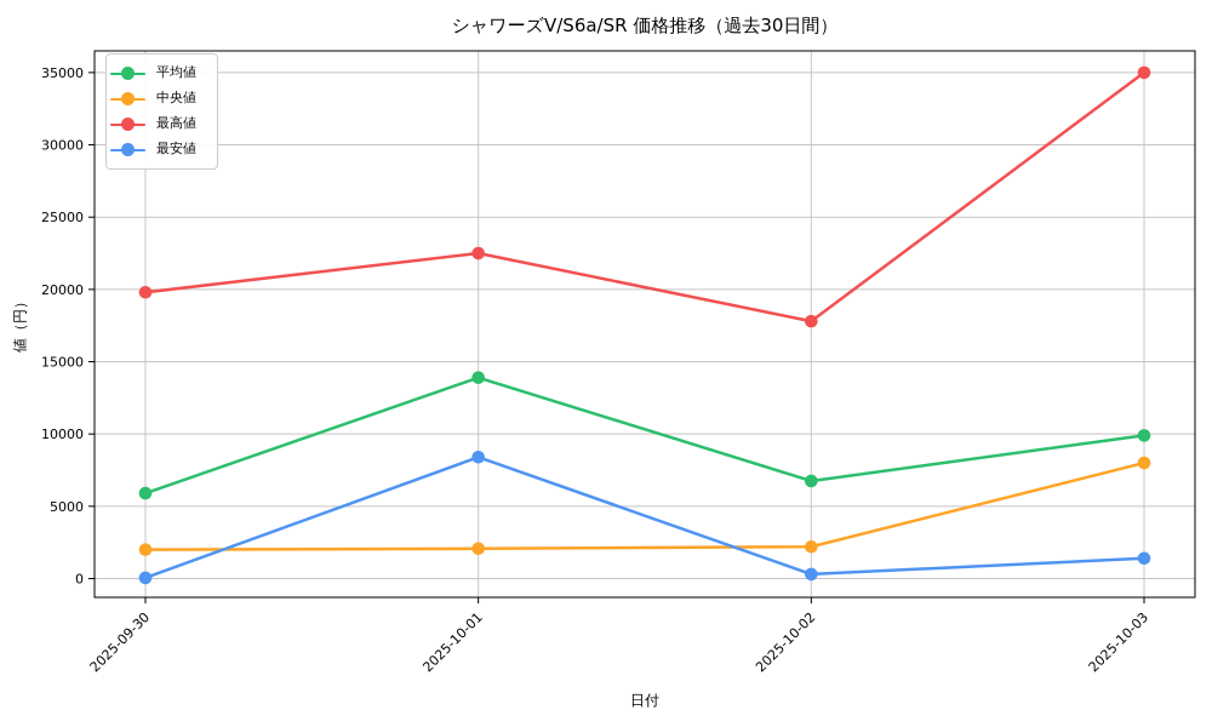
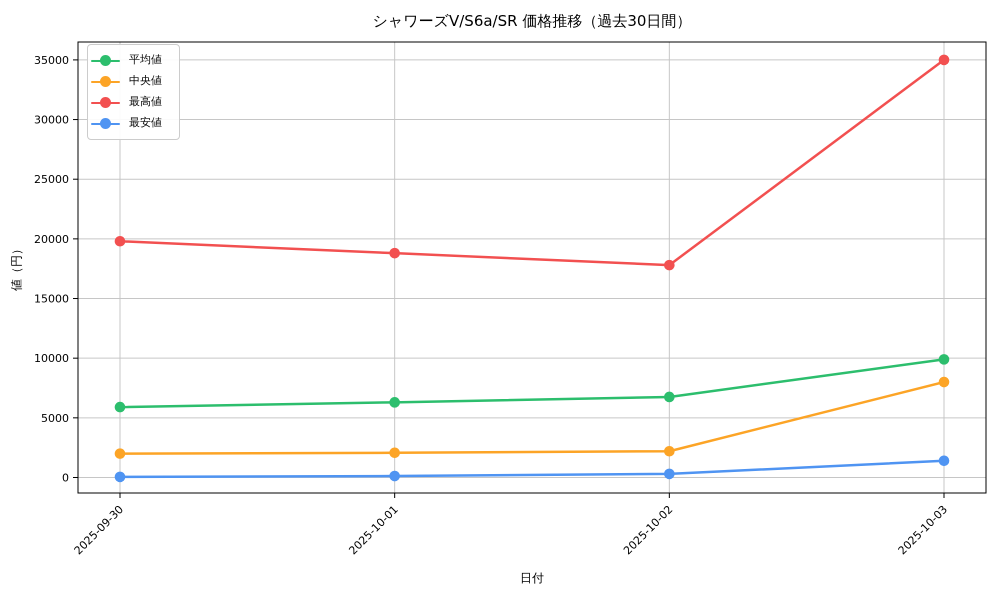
平均値/2025-10-01: 13900 -> 6300
最高値/2025-10-01: 22500 -> 18800
最安値/2025-10-01: 8400 -> 100
